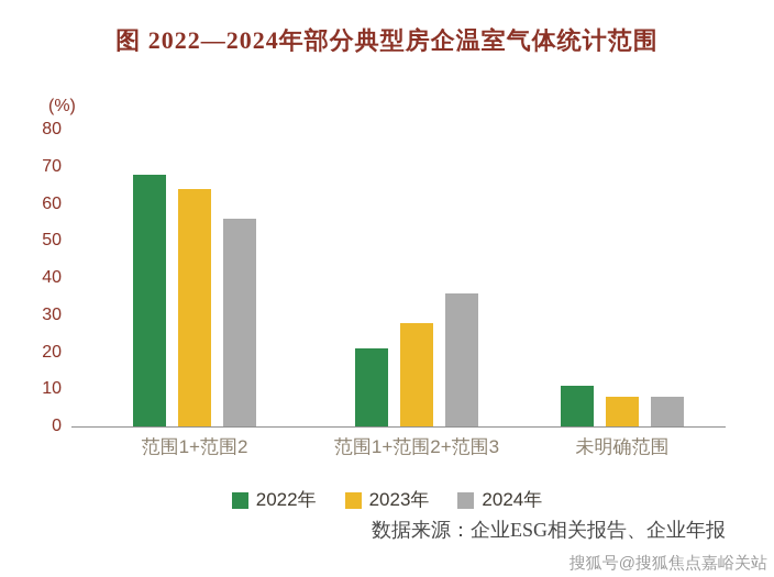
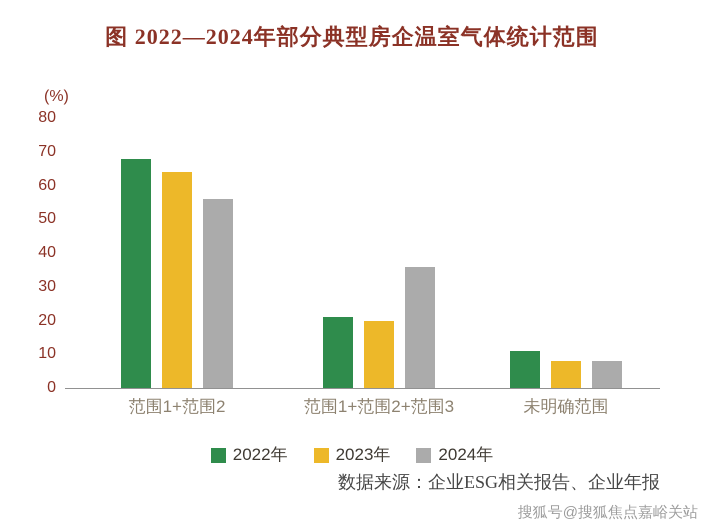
2023年/范围1+范围2+范围3: 28 -> 20
